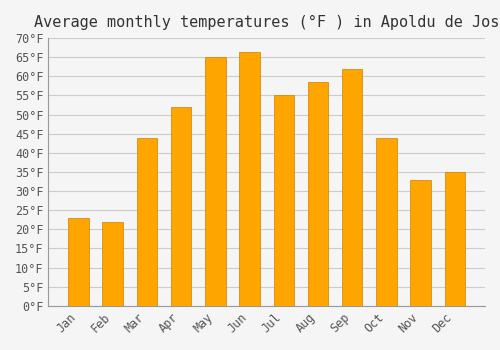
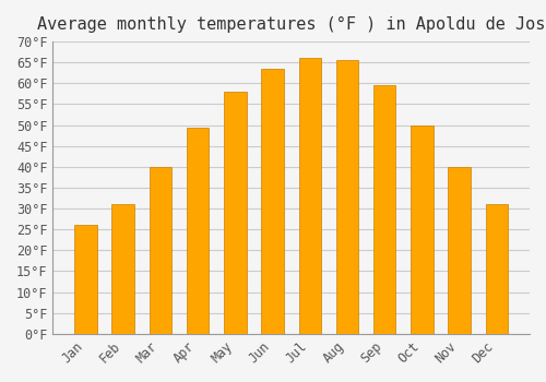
Jan: 23.0°F -> 26.0°F
Feb: 22.0°F -> 31.0°F
Mar: 44.0°F -> 40.0°F
Apr: 52.0°F -> 49.5°F
May: 65.0°F -> 58.0°F
Jun: 66.5°F -> 63.5°F
Jul: 55.0°F -> 66.0°F
Aug: 58.5°F -> 65.5°F
Sep: 62.0°F -> 59.5°F
Oct: 44.0°F -> 50.0°F
Nov: 33.0°F -> 40.0°F
Dec: 35.0°F -> 31.0°F
